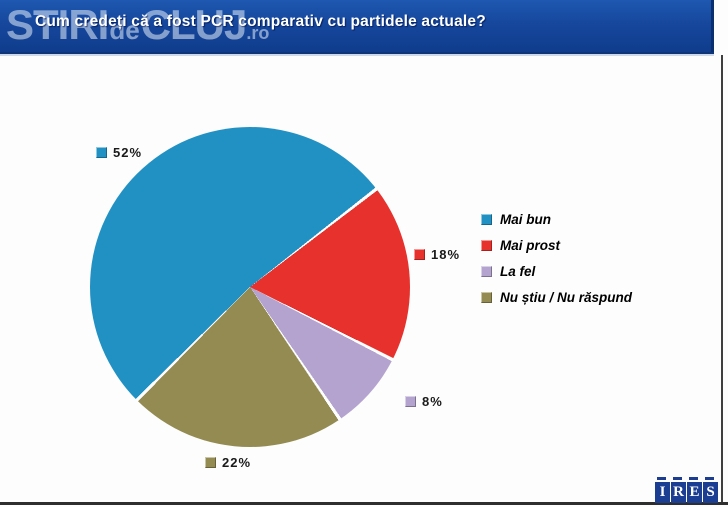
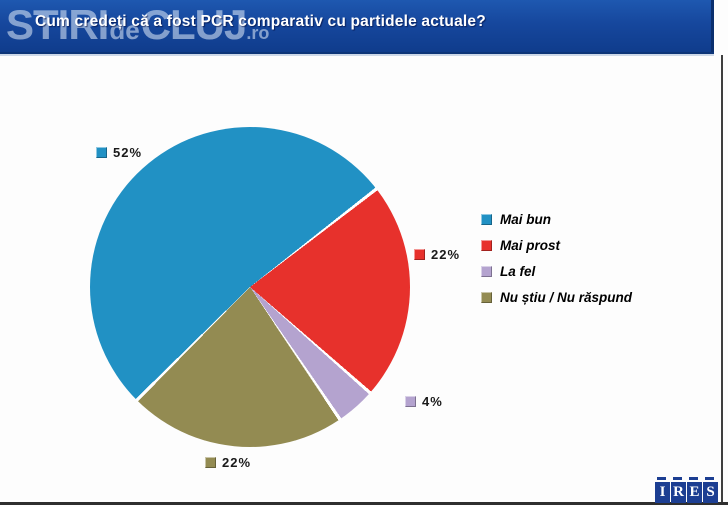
Mai prost: 18% -> 22%
La fel: 8% -> 4%
